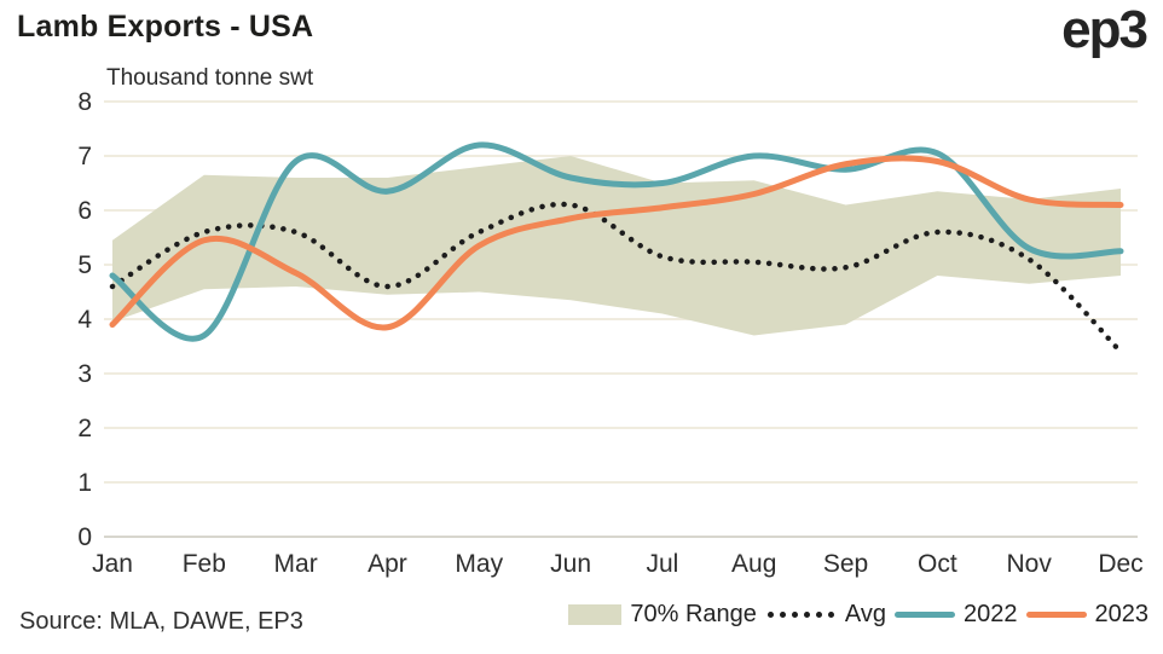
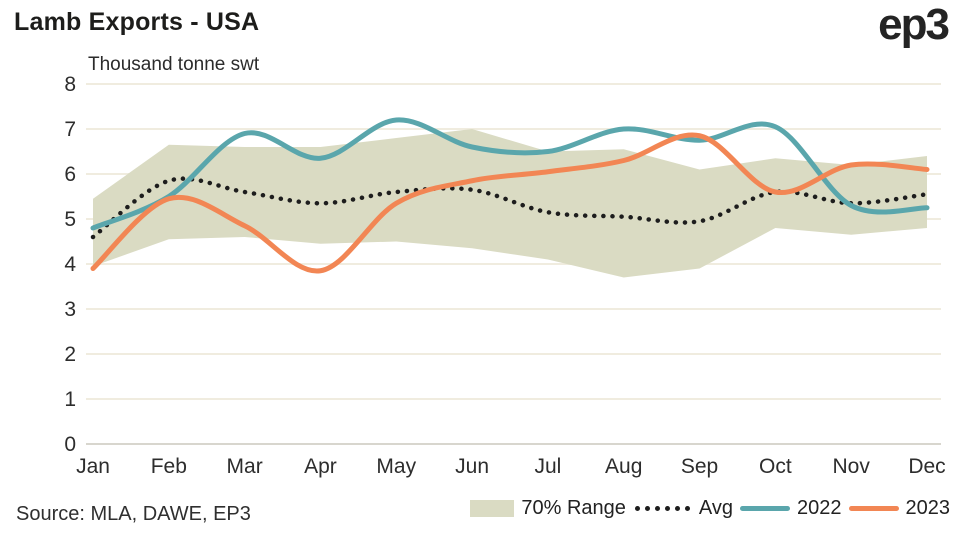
Avg/Feb: 5.6 -> 5.8
2022/Feb: 3.7 -> 5.5
Avg/Apr: 4.6 -> 5.3
Avg/Jun: 6.1 -> 5.7
2023/Oct: 6.9 -> 5.6
Avg/Nov: 5.1 -> 5.3
Avg/Dec: 3.4 -> 5.5
